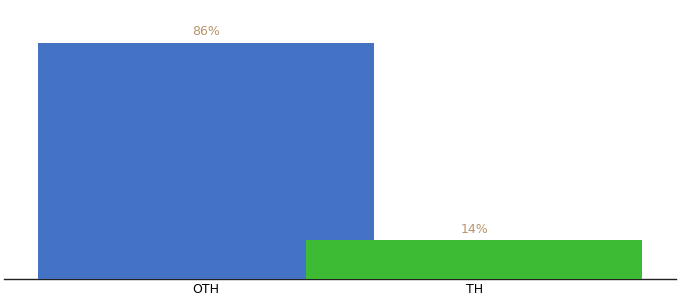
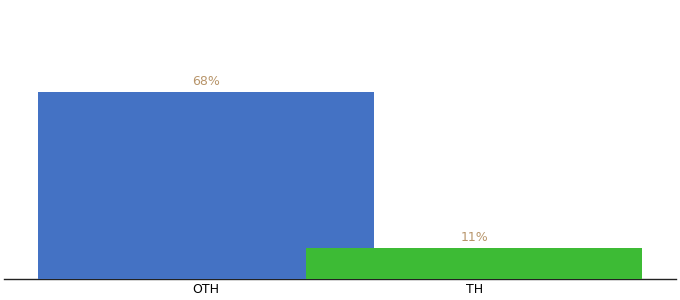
OTH: 86% -> 68%
TH: 14% -> 11%
